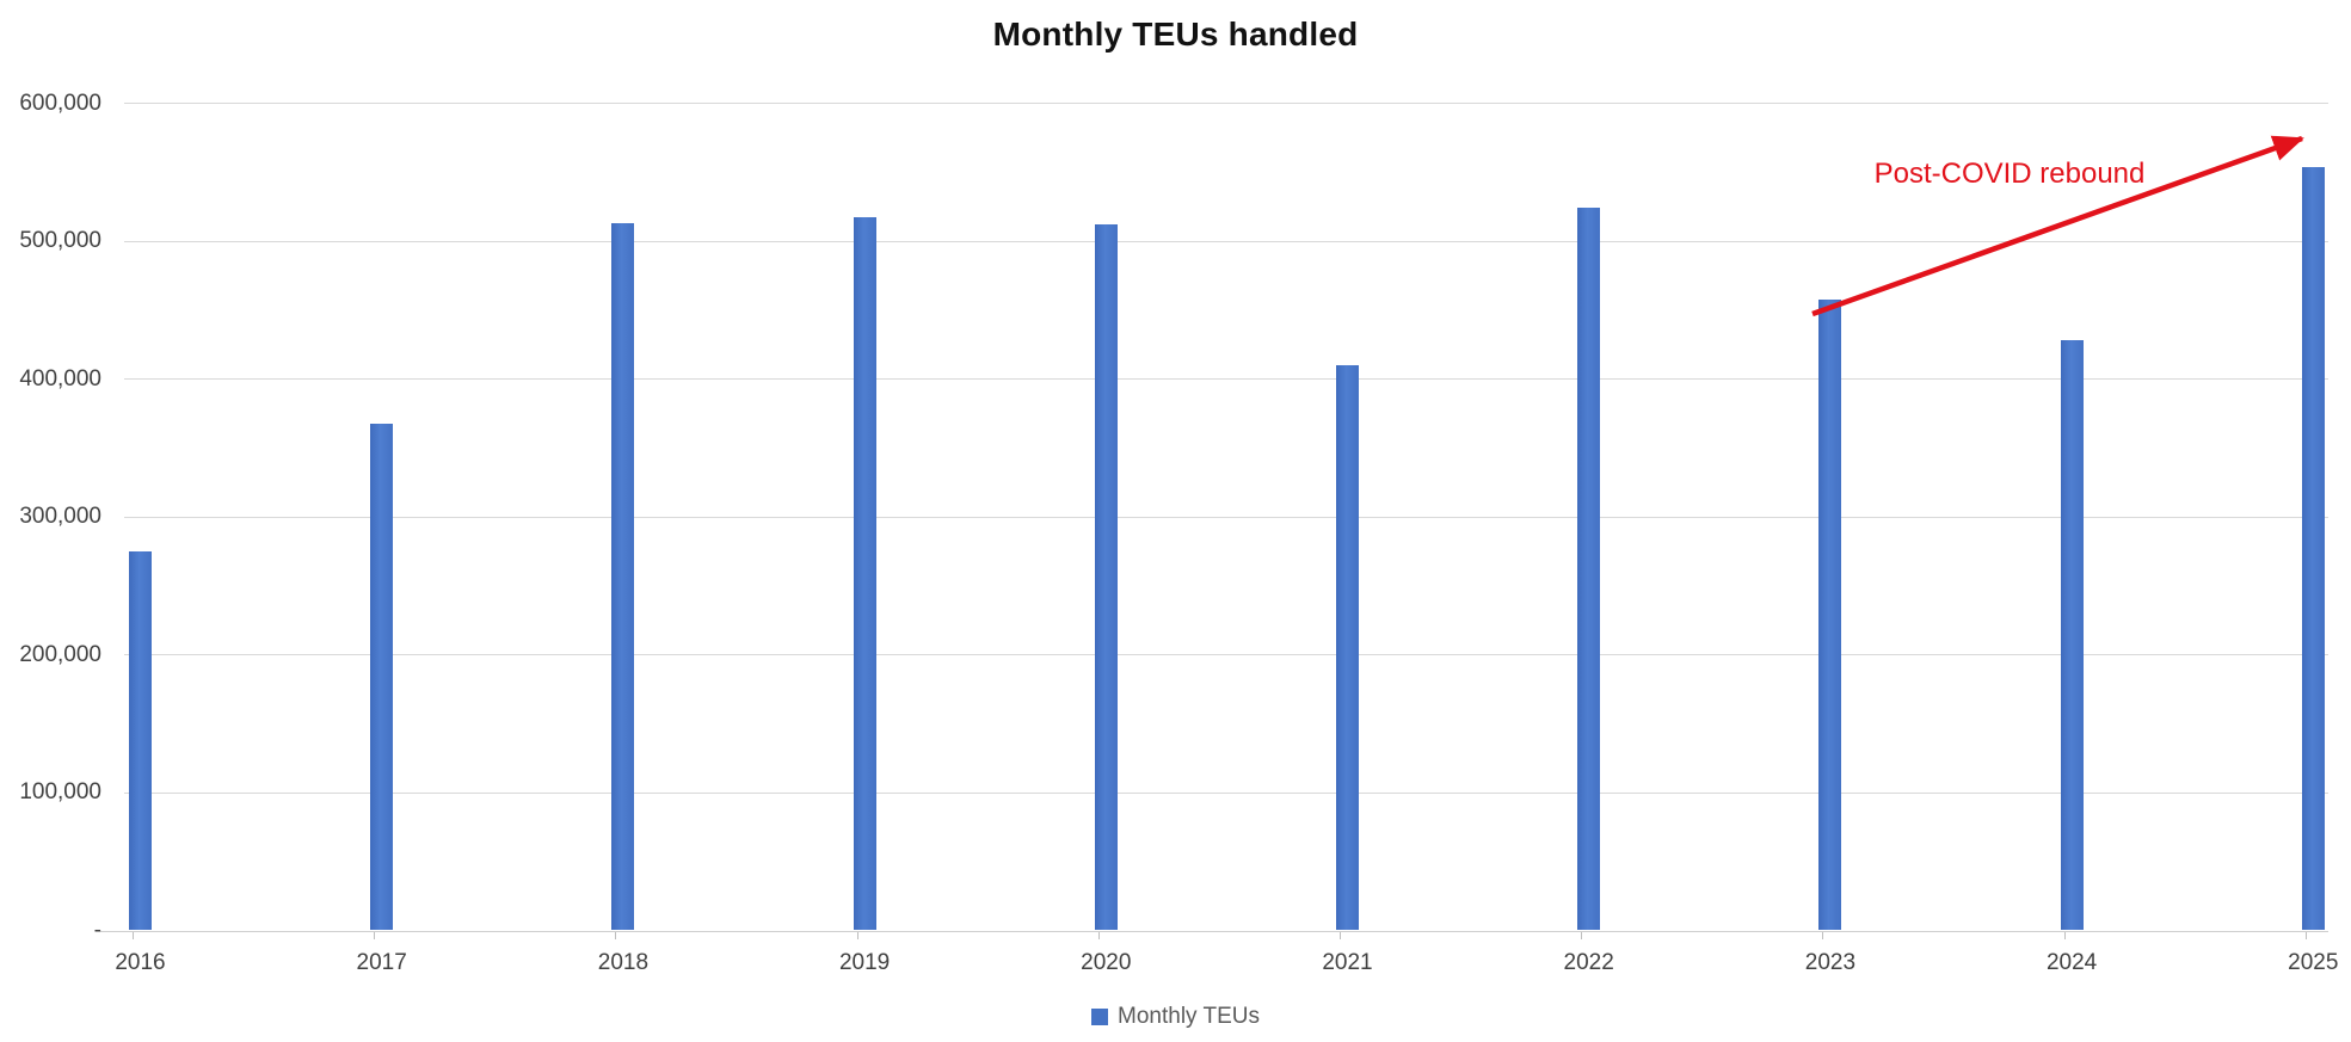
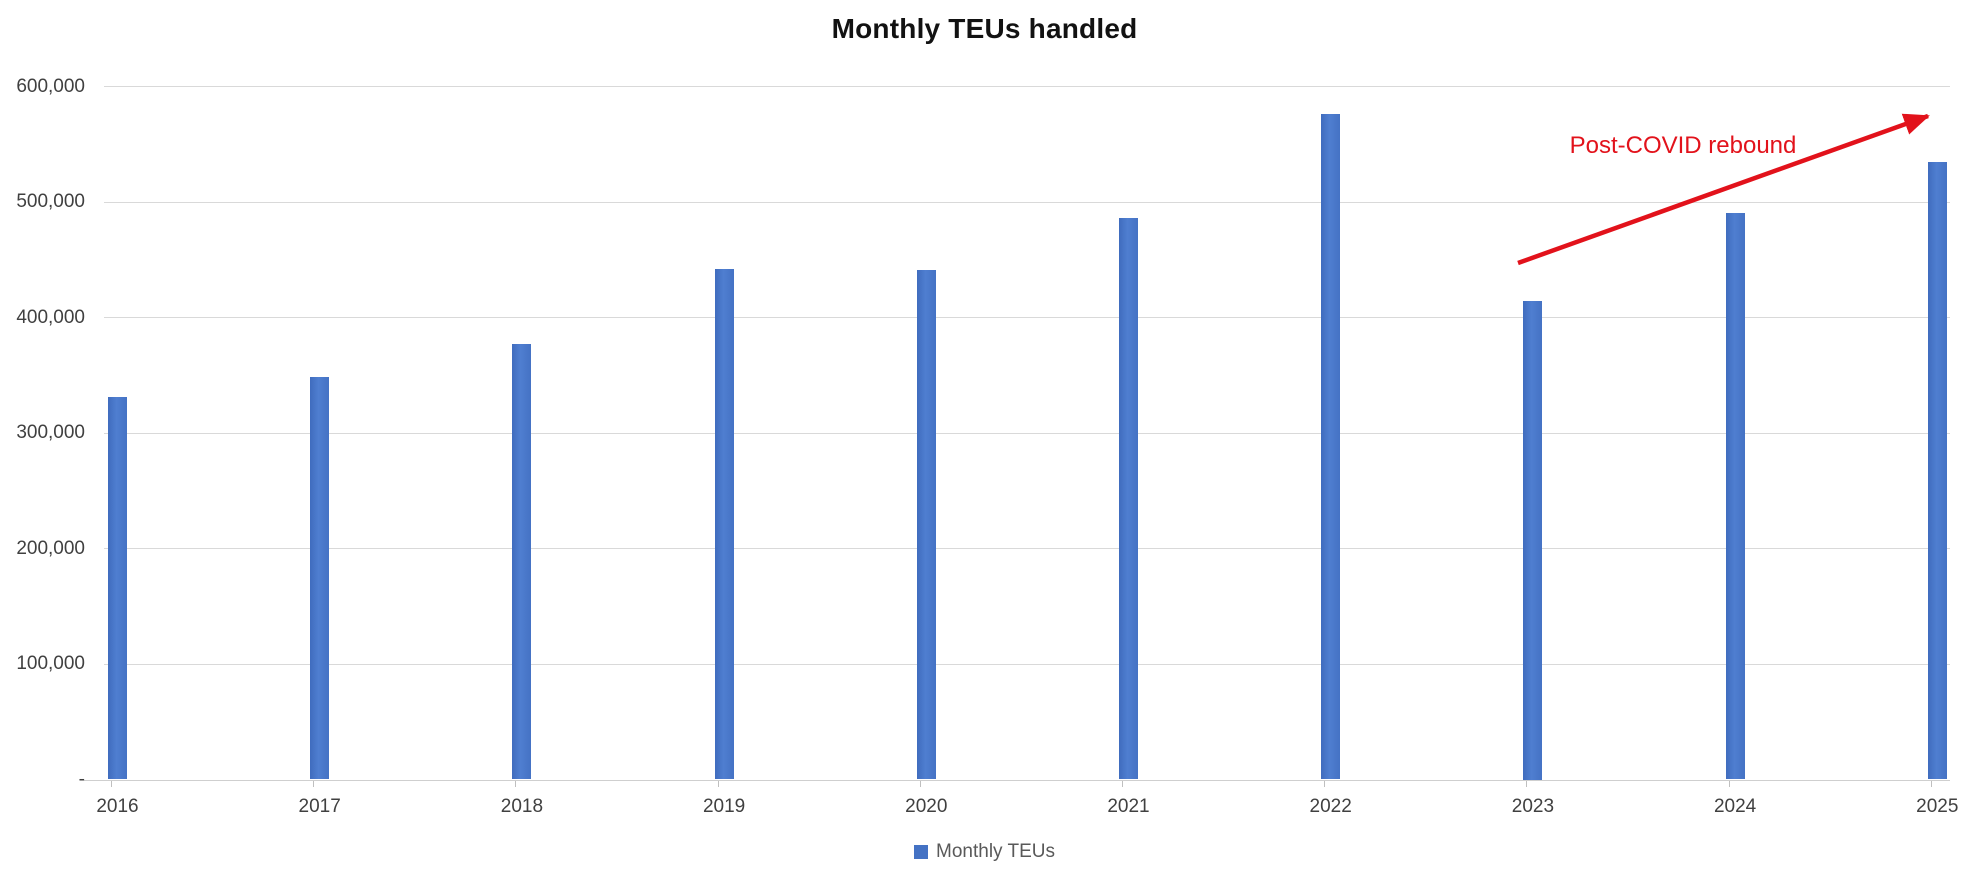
2016: 275000 -> 331000
2017: 367000 -> 348000
2018: 513000 -> 377000
2019: 517000 -> 442000
2020: 512000 -> 441000
2021: 410000 -> 486000
2022: 524000 -> 576000
2023: 457000 -> 414000
2024: 428000 -> 490000
2025: 553000 -> 534000
